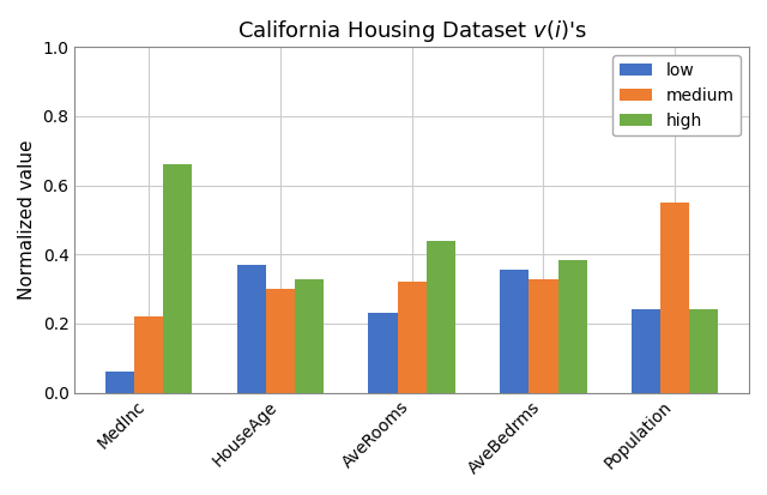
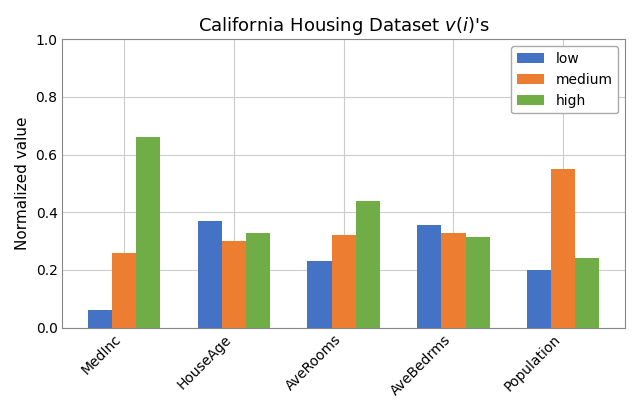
medium/MedInc: 0.22 -> 0.26
high/AveBedrms: 0.385 -> 0.315
low/Population: 0.240 -> 0.200
